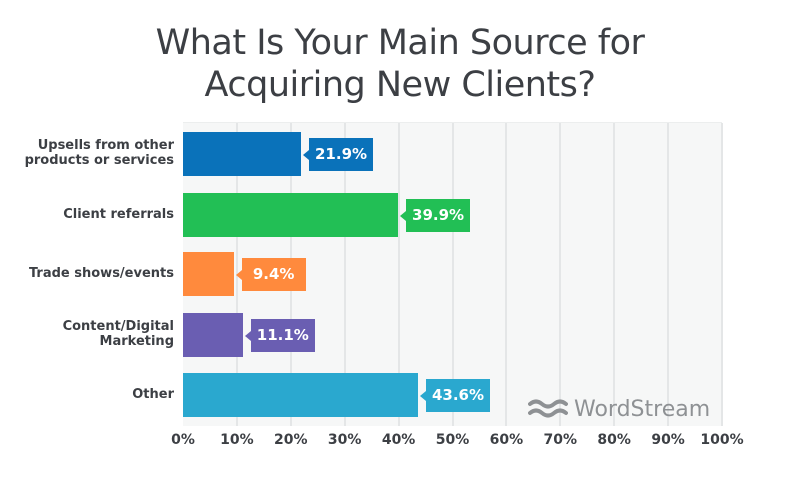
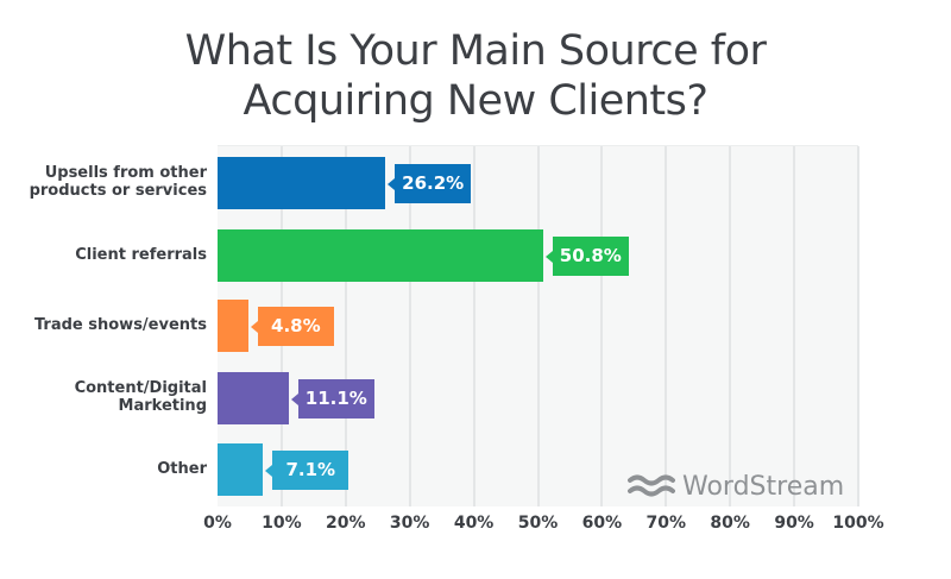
Upsells from other products or services: 21.9% -> 26.2%
Client referrals: 39.9% -> 50.8%
Trade shows/events: 9.4% -> 4.8%
Other: 43.6% -> 7.1%
